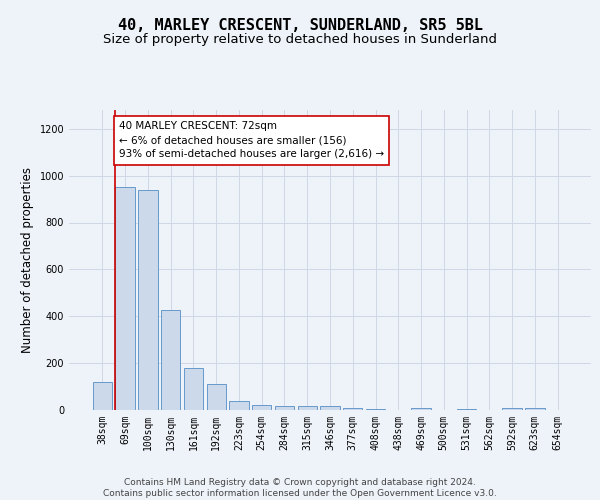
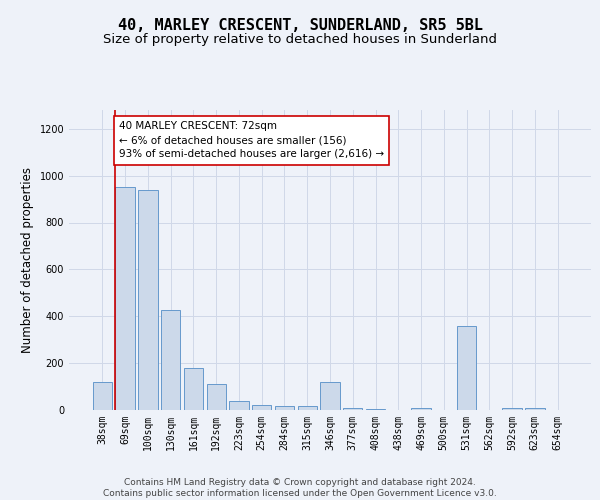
346sqm: 15 -> 120
531sqm: 5 -> 360
